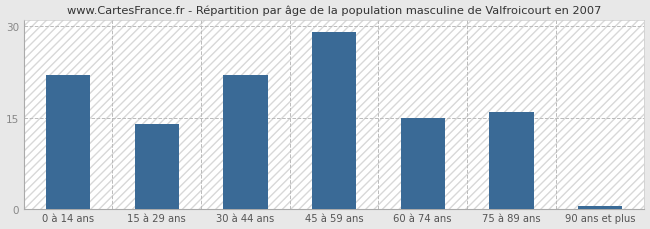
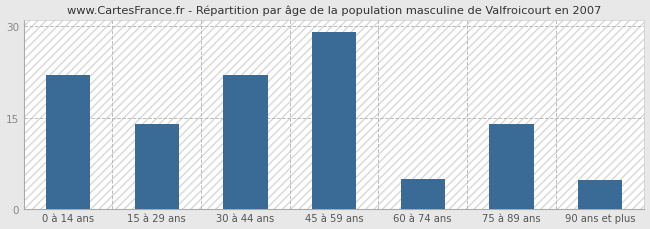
60 à 74 ans: 15.0 -> 5.0
75 à 89 ans: 16.0 -> 14.0
90 ans et plus: 0.5 -> 4.8
